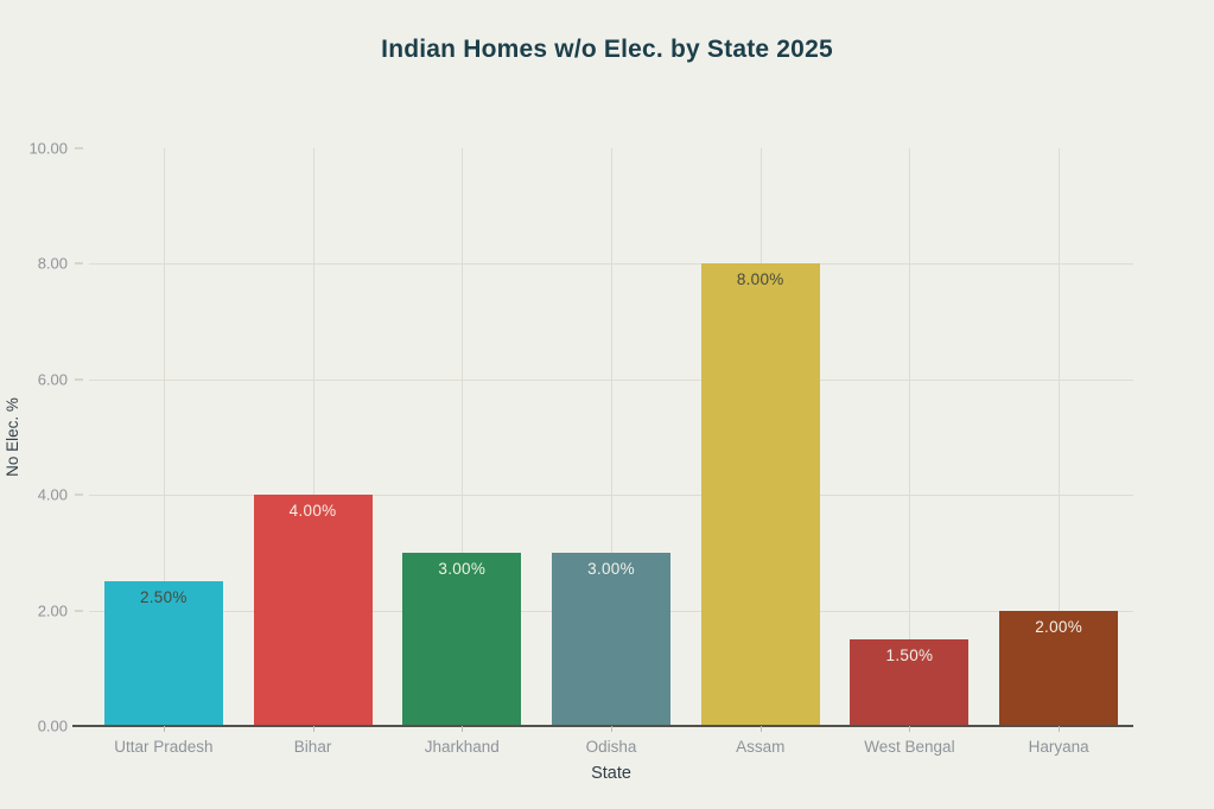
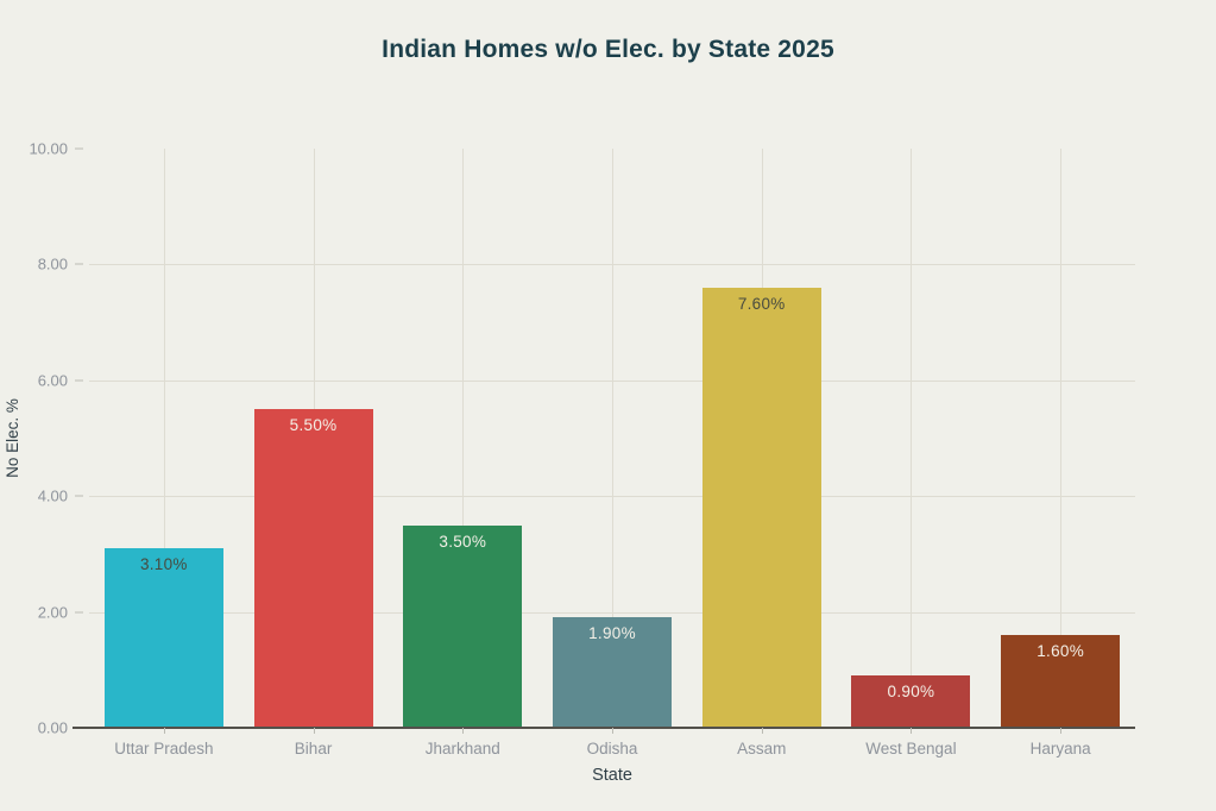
Uttar Pradesh: 2.50% -> 3.10%
Bihar: 4.00% -> 5.50%
Jharkhand: 3.00% -> 3.50%
Odisha: 3.00% -> 1.90%
Assam: 8.00% -> 7.60%
West Bengal: 1.50% -> 0.90%
Haryana: 2.00% -> 1.60%
